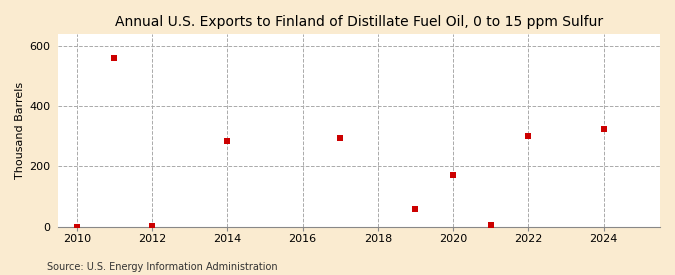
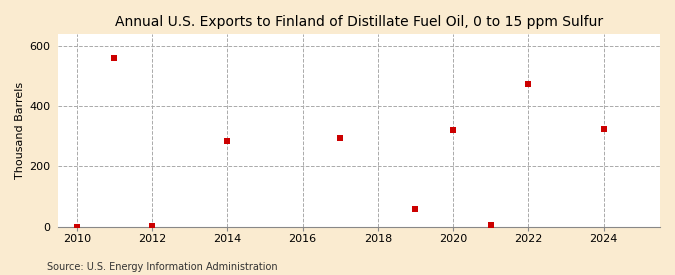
2020: 170 -> 320
2022: 300 -> 475
